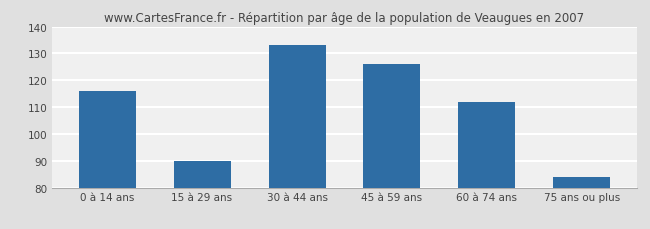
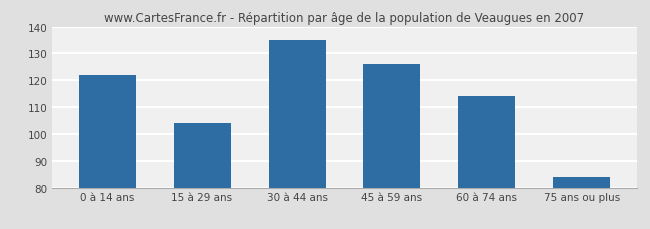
0 à 14 ans: 116 -> 122
15 à 29 ans: 90 -> 104
30 à 44 ans: 133 -> 135
60 à 74 ans: 112 -> 114
